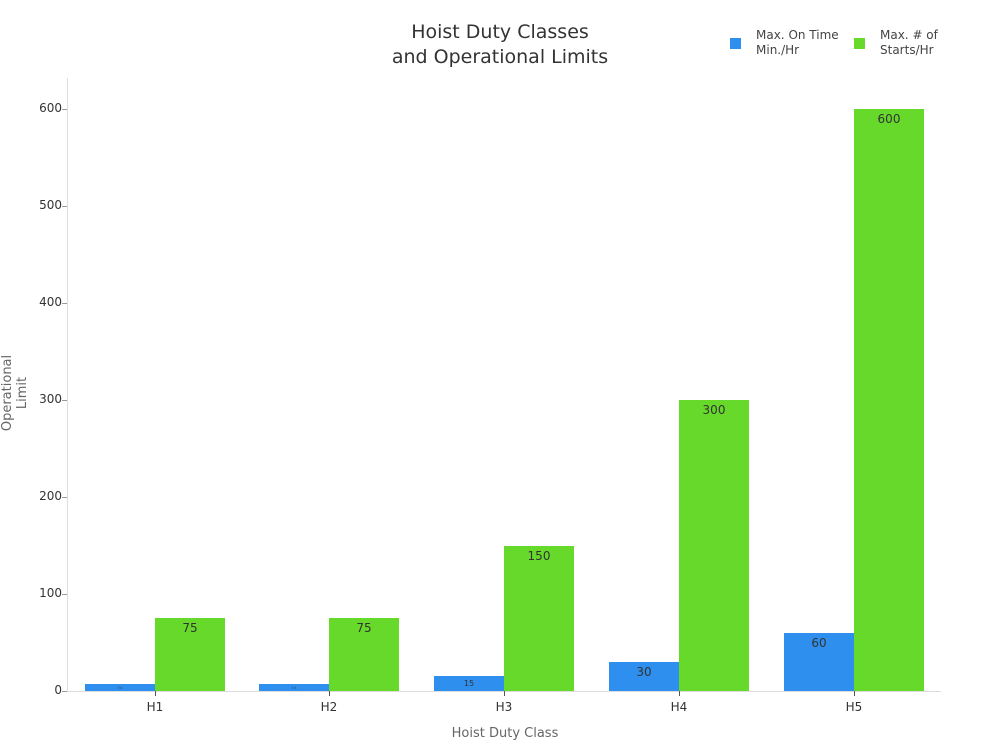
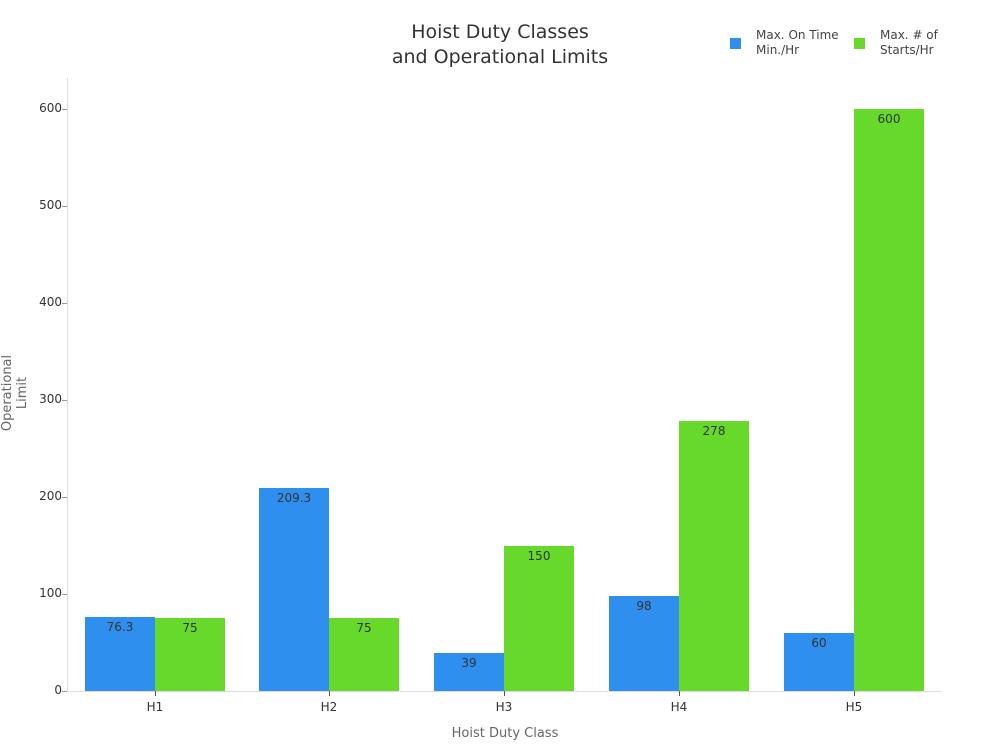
Max. On Time Min./Hr/H1: 7.5 -> 76.3
Max. On Time Min./Hr/H2: 7.5 -> 209.3
Max. On Time Min./Hr/H3: 15 -> 39
Max. On Time Min./Hr/H4: 30 -> 98
Max. # of Starts/Hr/H4: 300 -> 278
